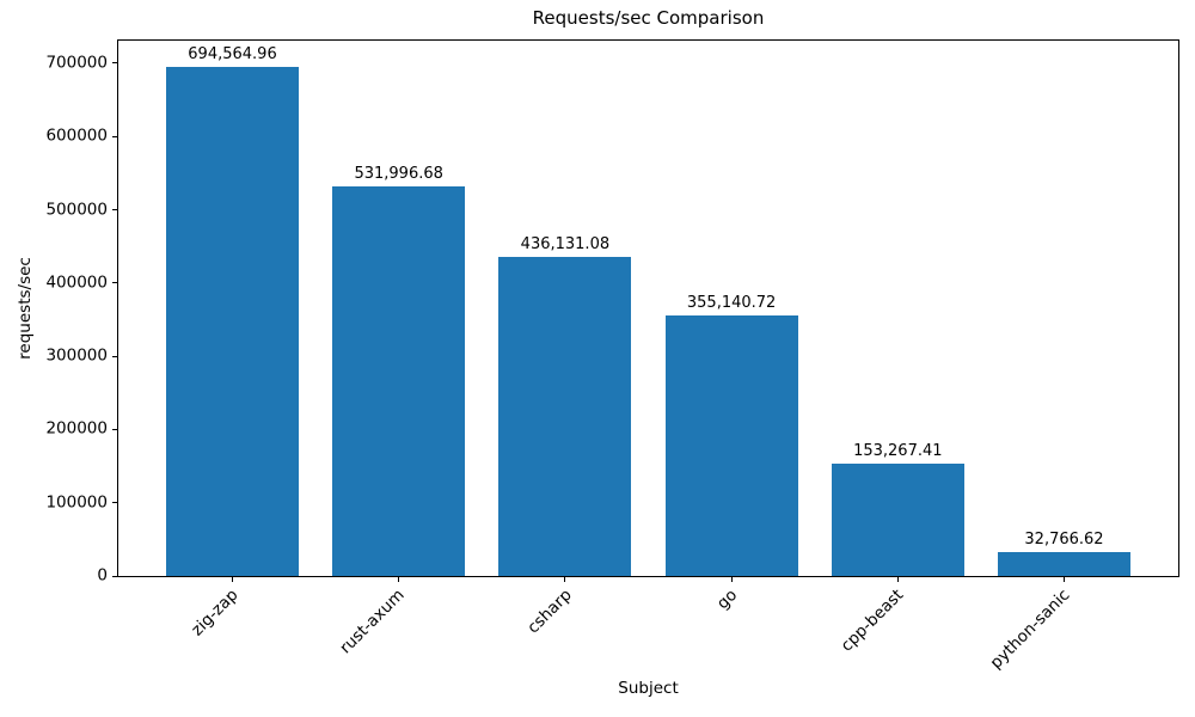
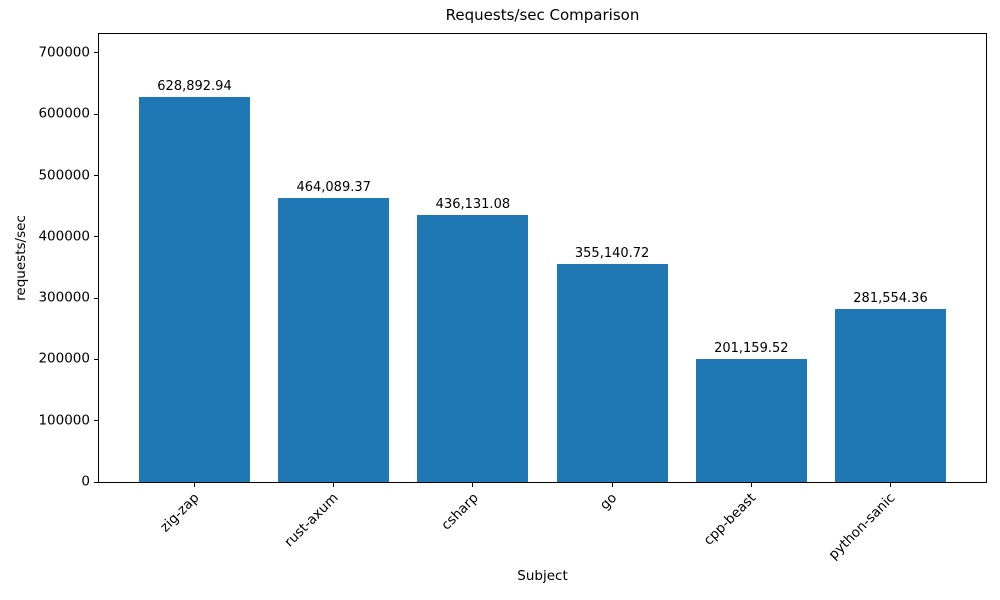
zig-zap: 694,564.96 -> 628,892.94
rust-axum: 531,996.68 -> 464,089.37
cpp-beast: 153,267.41 -> 201,159.52
python-sanic: 32,766.62 -> 281,554.36
